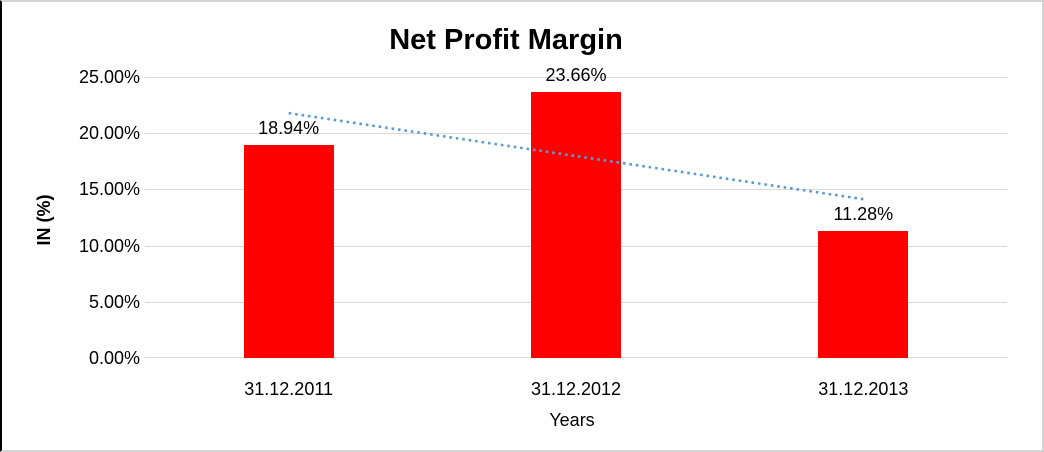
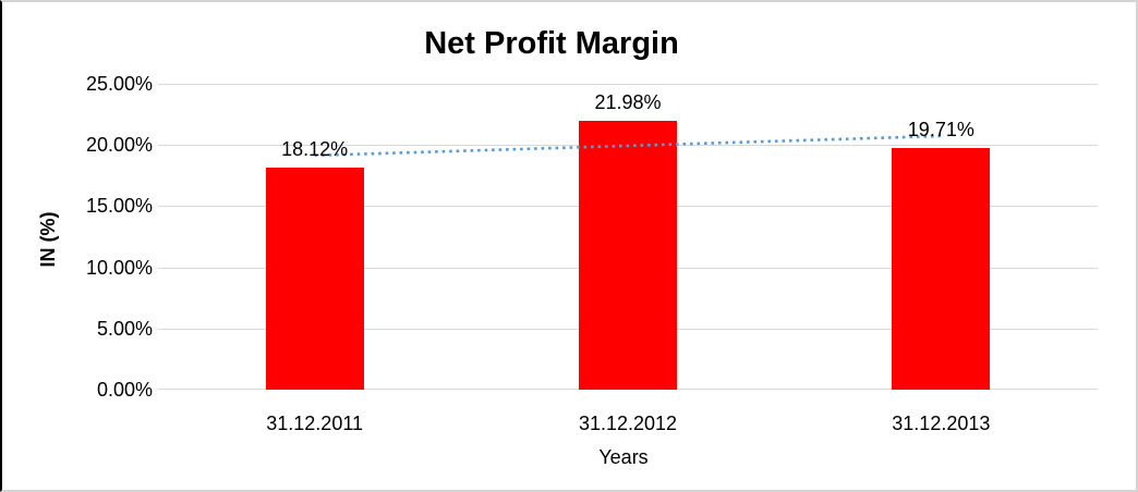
31.12.2011: 18.94% -> 18.12%
31.12.2012: 23.66% -> 21.98%
31.12.2013: 11.28% -> 19.71%
